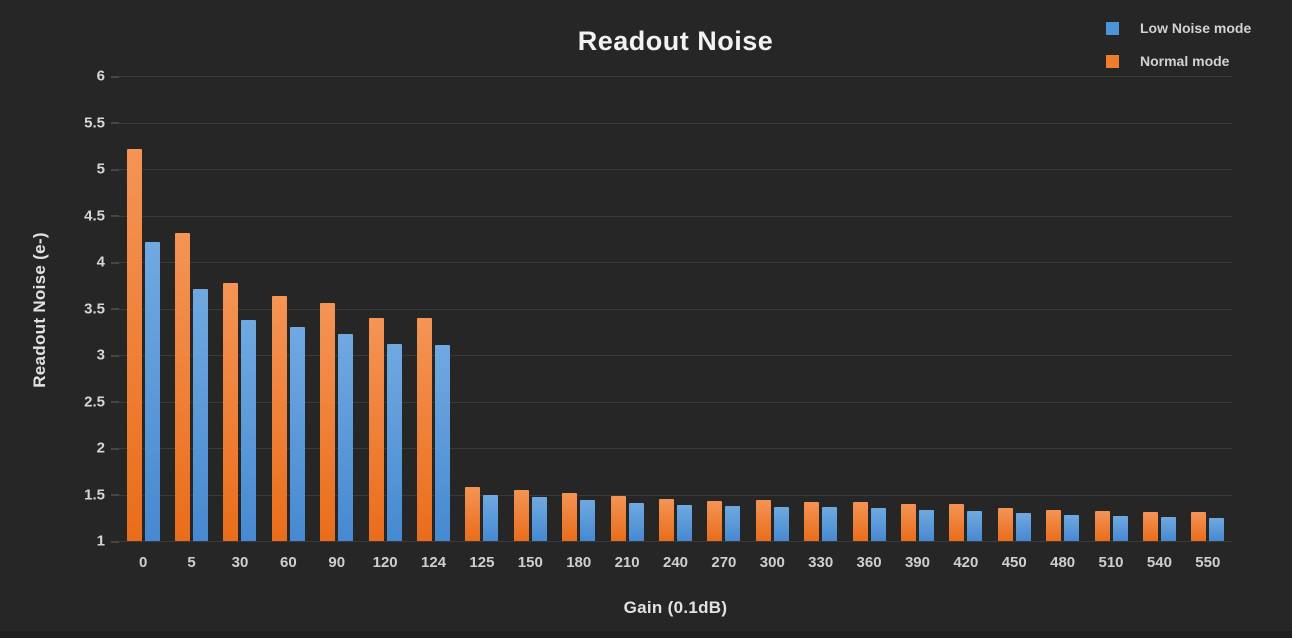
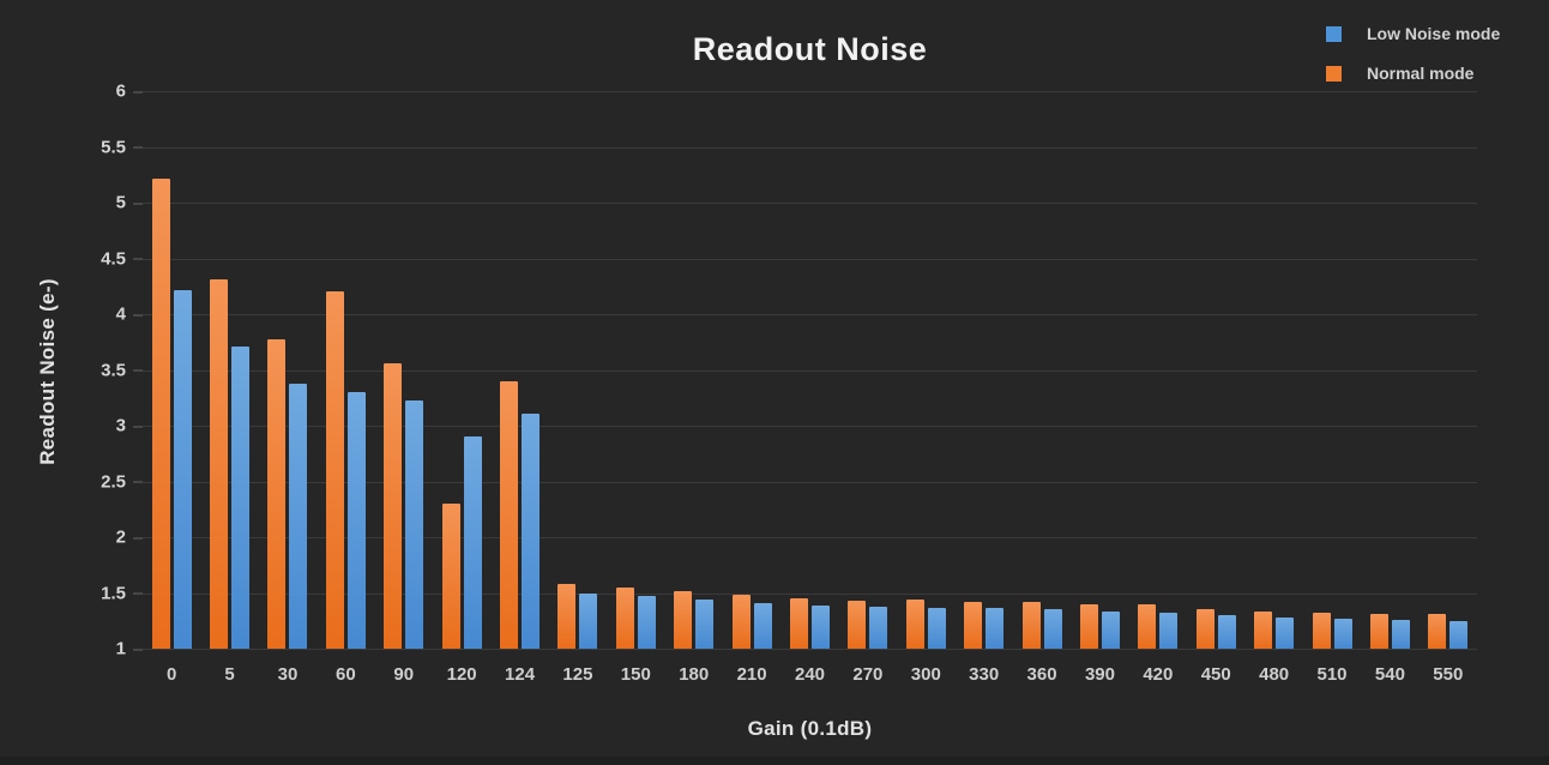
Normal mode/60: 3.6 -> 4.2
Low Noise mode/120: 3.1 -> 2.9
Normal mode/120: 3.4 -> 2.3
